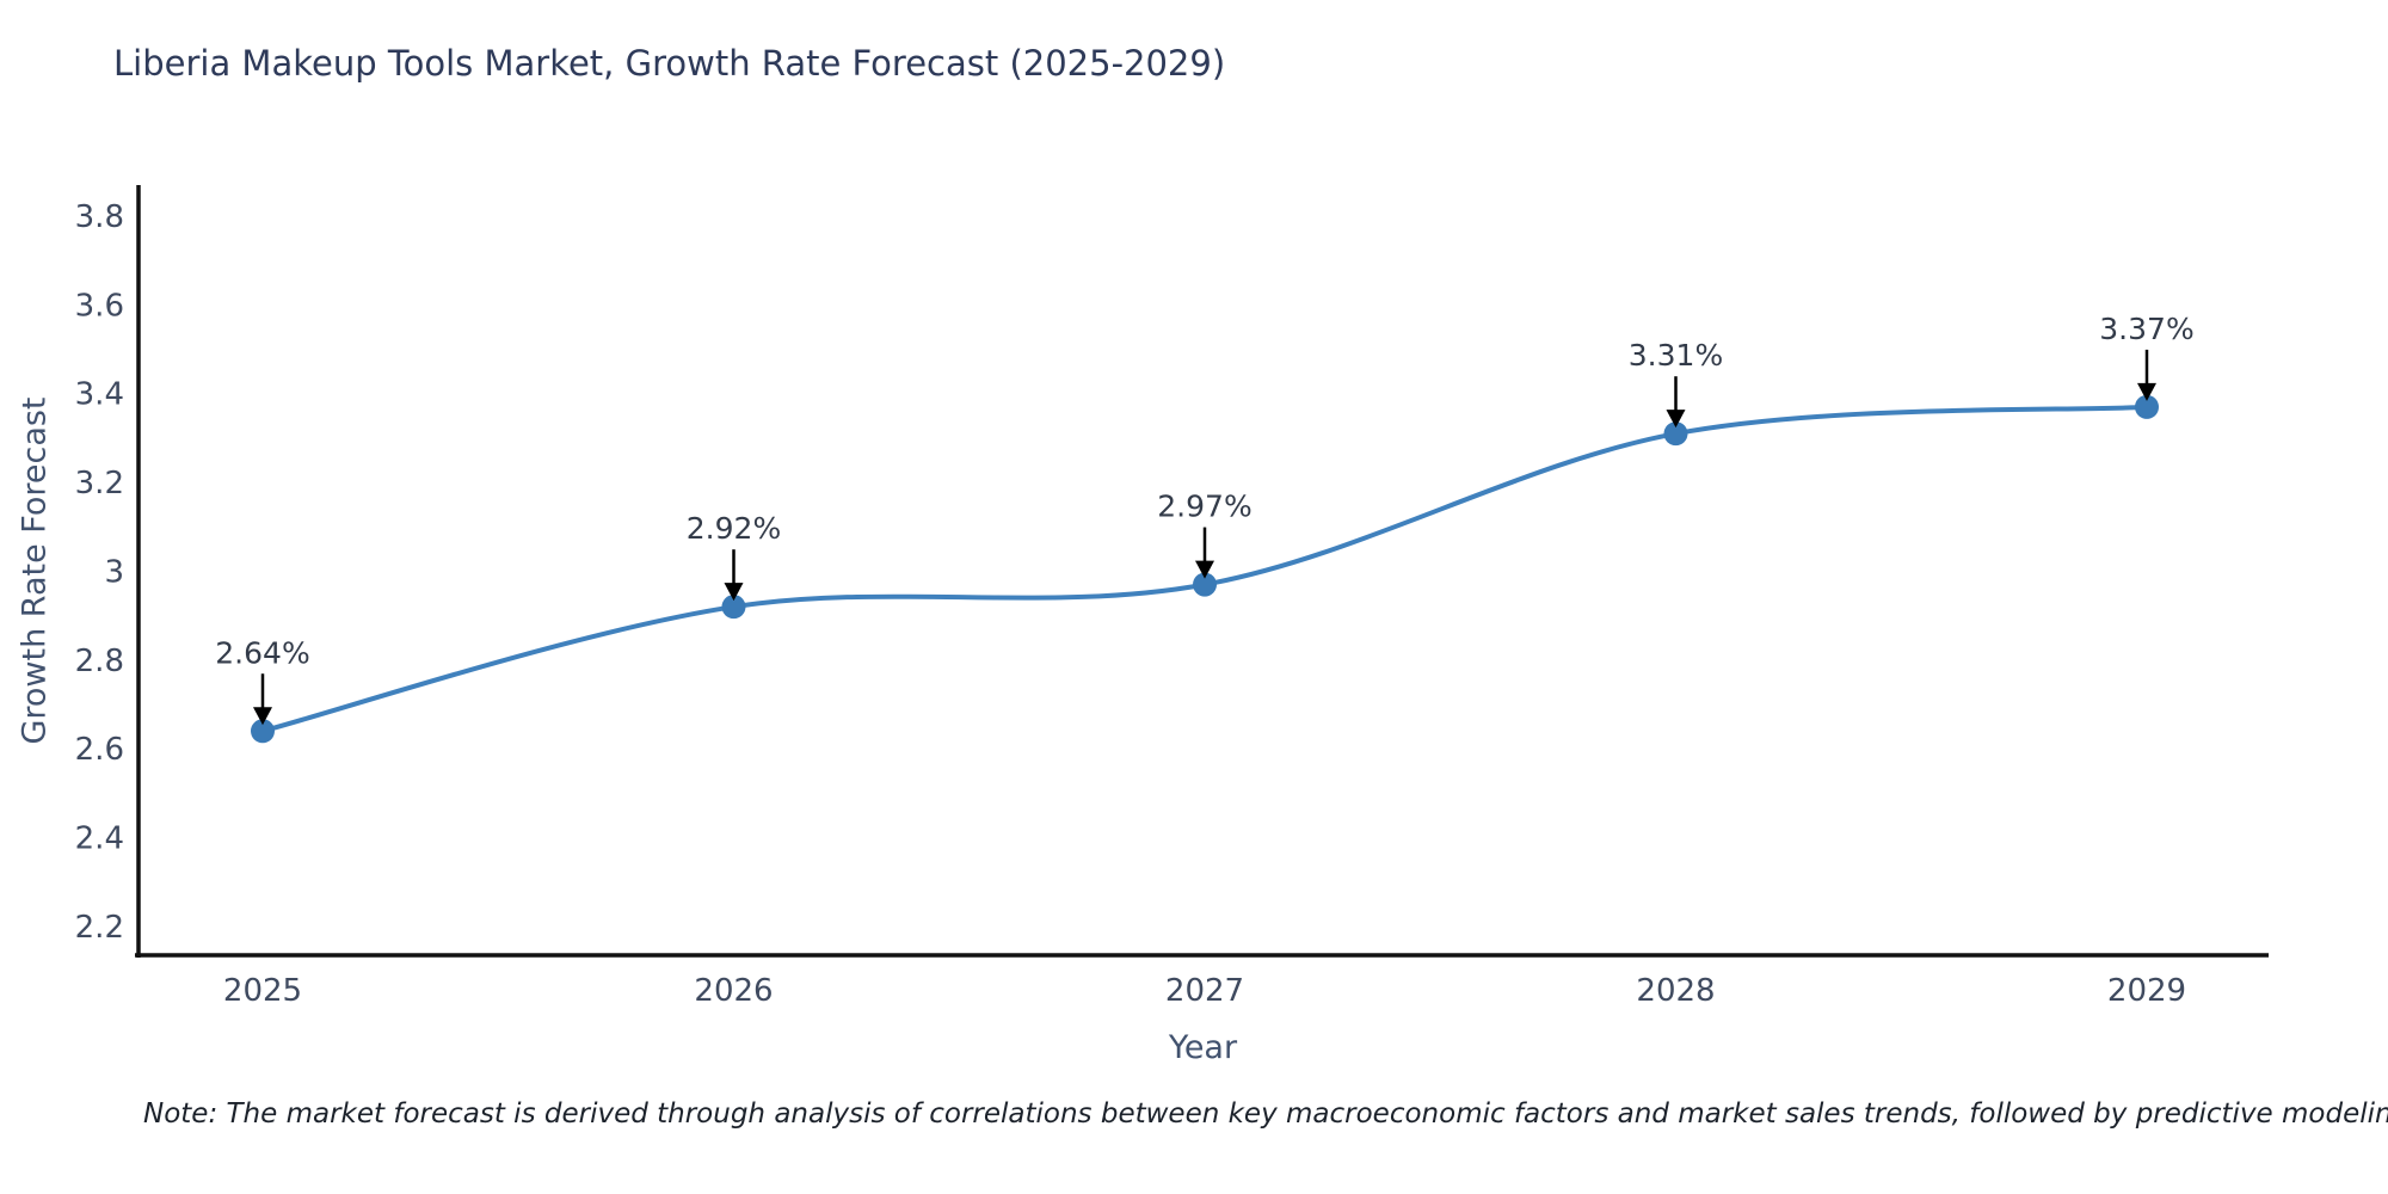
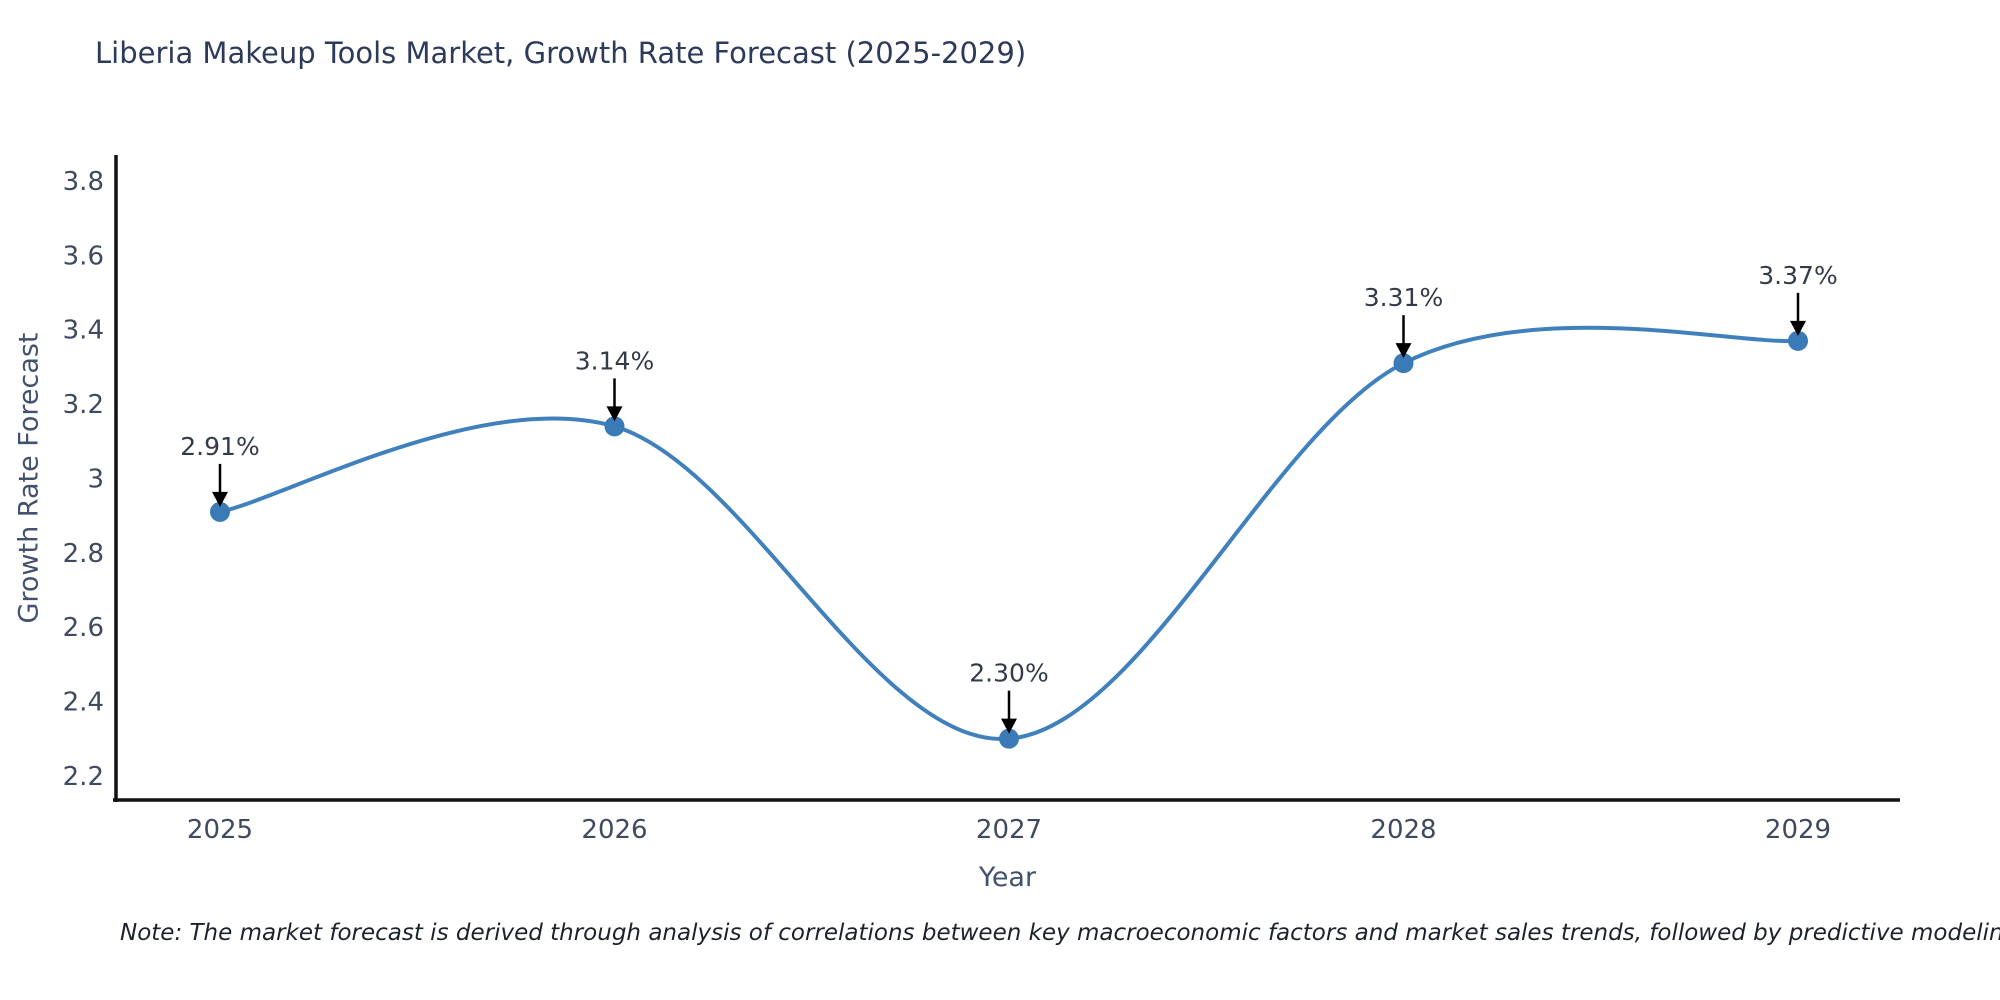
2025: 2.64% -> 2.91%
2026: 2.92% -> 3.14%
2027: 2.97% -> 2.30%
